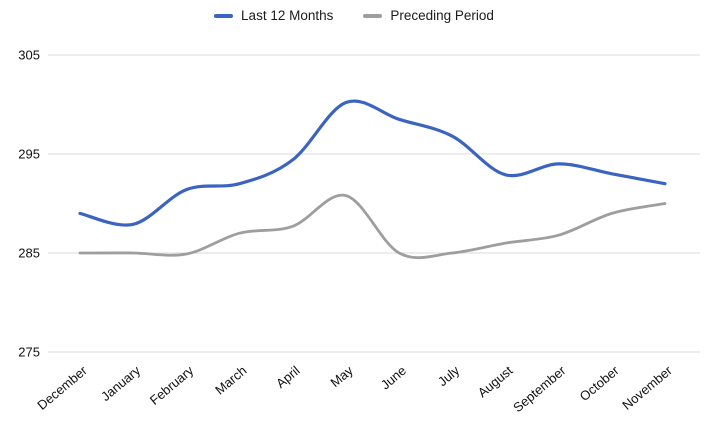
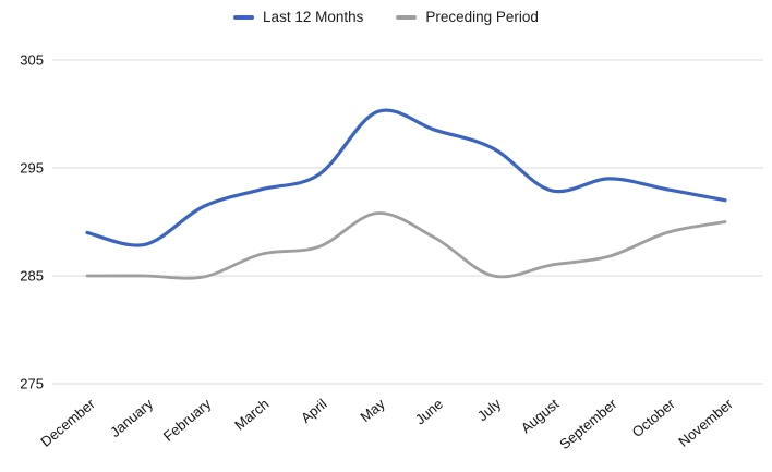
Last 12 Months/March: 292 -> 293
Preceding Period/June: 285 -> 288
